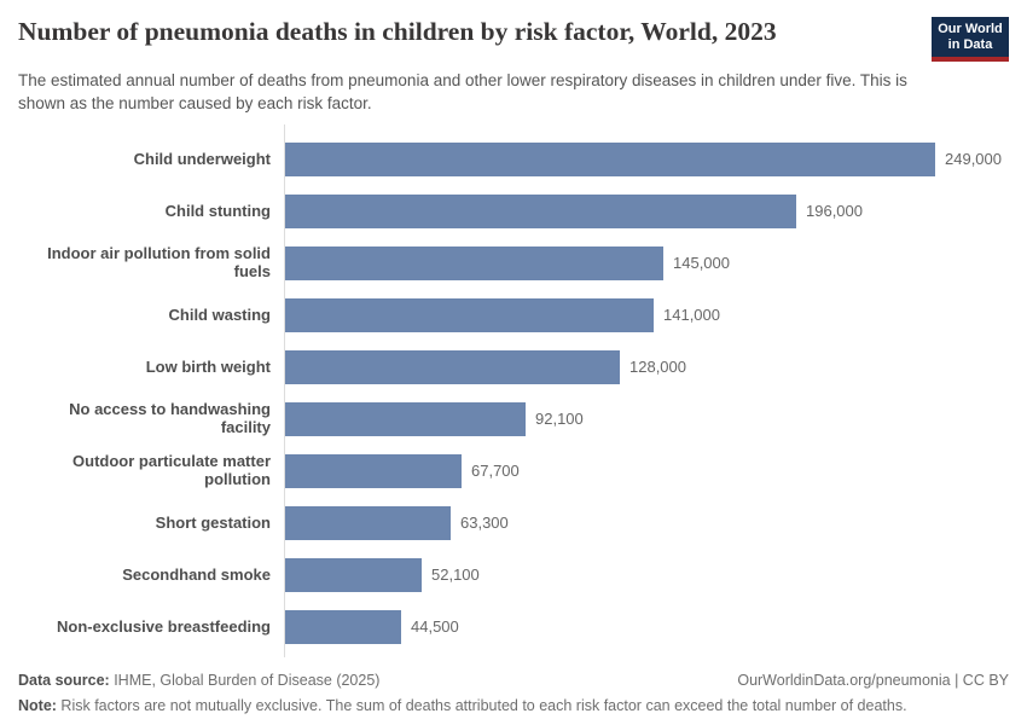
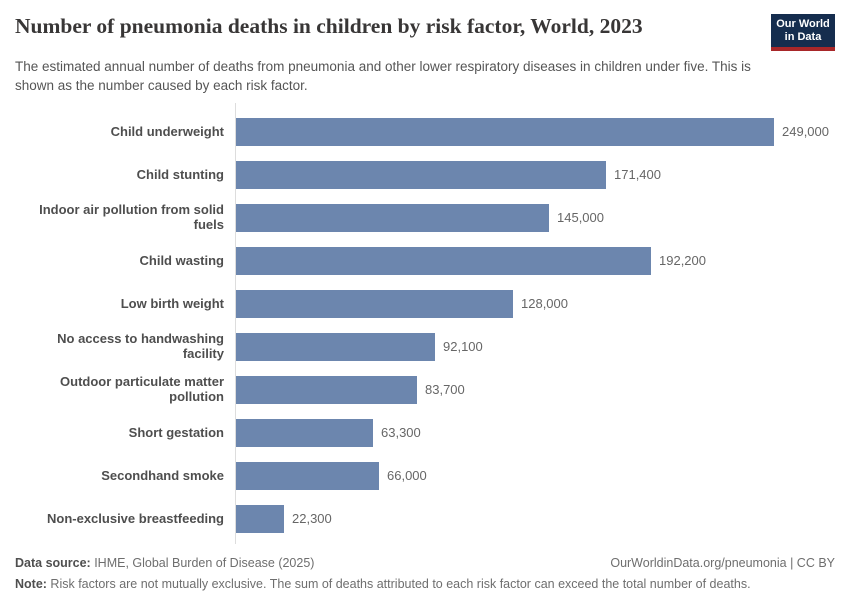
Child stunting: 196,000 -> 171,400
Child wasting: 141,000 -> 192,200
Outdoor particulate matter pollution: 67,700 -> 83,700
Secondhand smoke: 52,100 -> 66,000
Non-exclusive breastfeeding: 44,500 -> 22,300
